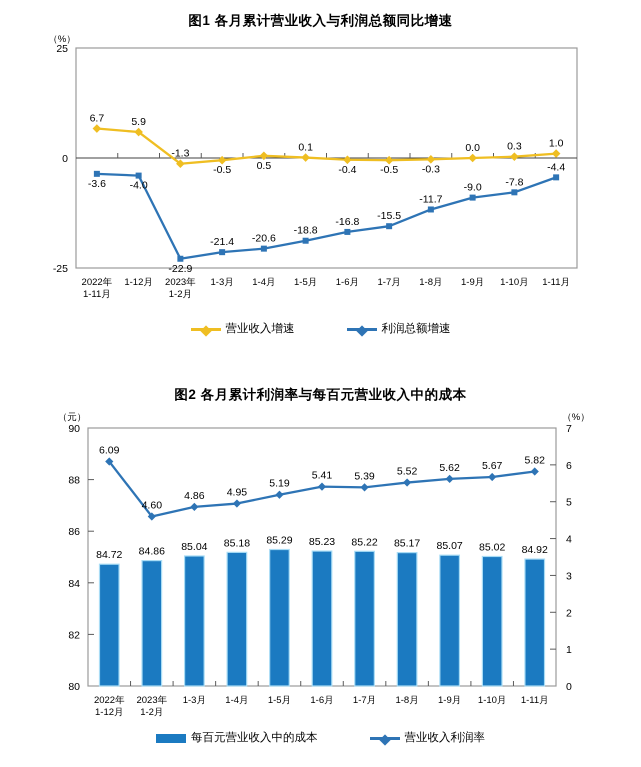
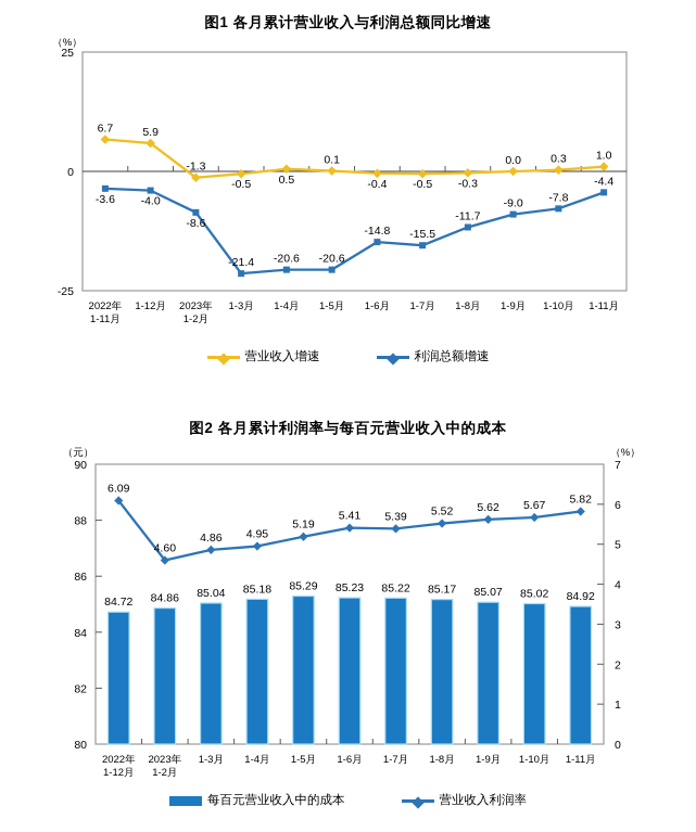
图1 各月累计营业收入与利润总额同比增速/利润总额增速/2023年 1-2月: -22.9 -> -8.6
图1 各月累计营业收入与利润总额同比增速/利润总额增速/1-5月: -18.8 -> -20.6
图1 各月累计营业收入与利润总额同比增速/利润总额增速/1-6月: -16.8 -> -14.8
